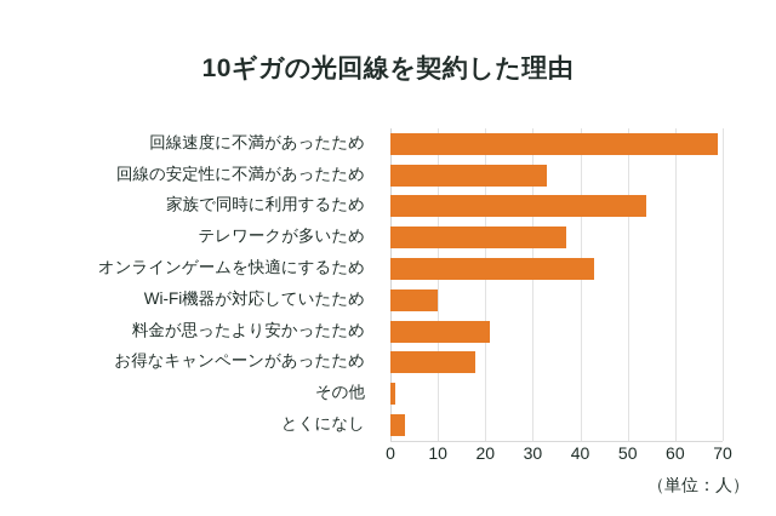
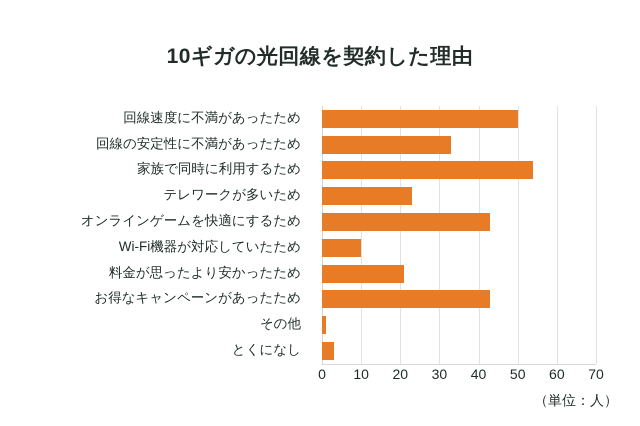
回線速度に不満があったため: 69 -> 50
テレワークが多いため: 37 -> 23
お得なキャンペーンがあったため: 18 -> 43
